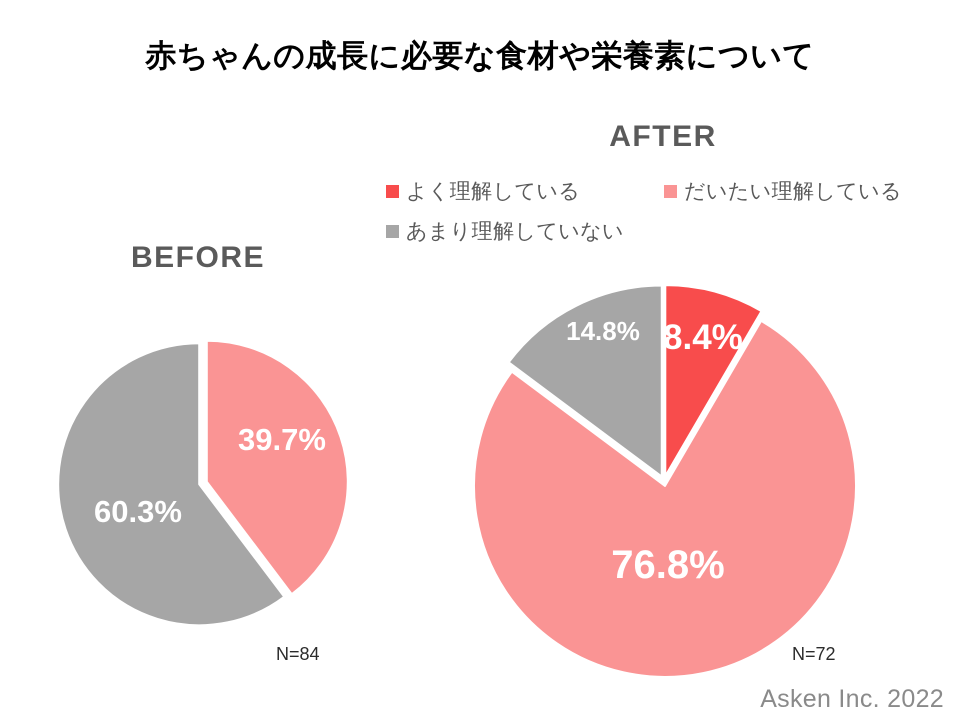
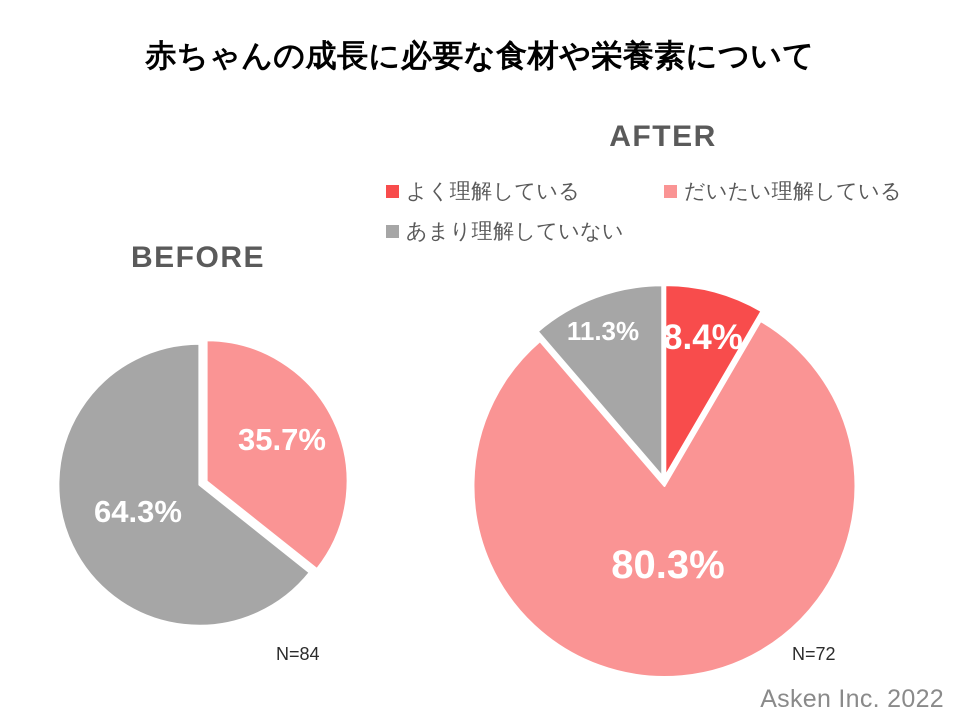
BEFORE/だいたい理解している: 39.7% -> 35.7%
BEFORE/あまり理解していない: 60.3% -> 64.3%
AFTER/だいたい理解している: 76.8% -> 80.3%
AFTER/あまり理解していない: 14.8% -> 11.3%
